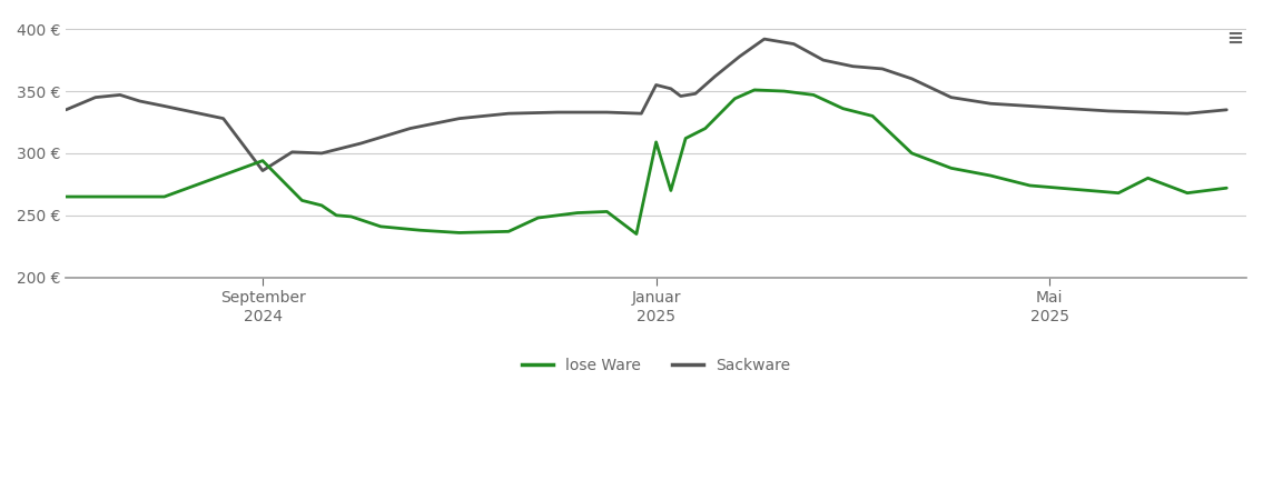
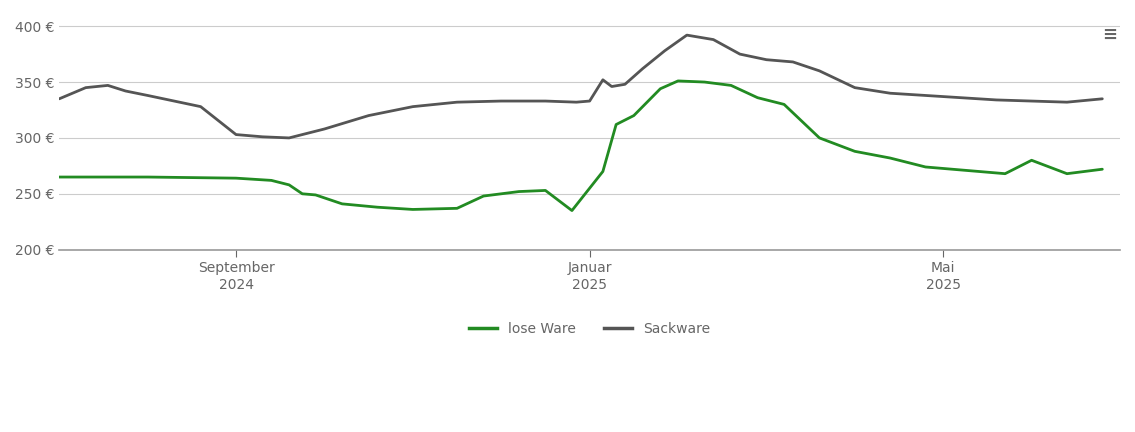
lose Ware/September 2024: 294 € -> 264 €
Sackware/September 2024: 286 € -> 303 €
lose Ware/Januar 2025: 309 € -> 255 €
Sackware/Januar 2025: 355 € -> 333 €
